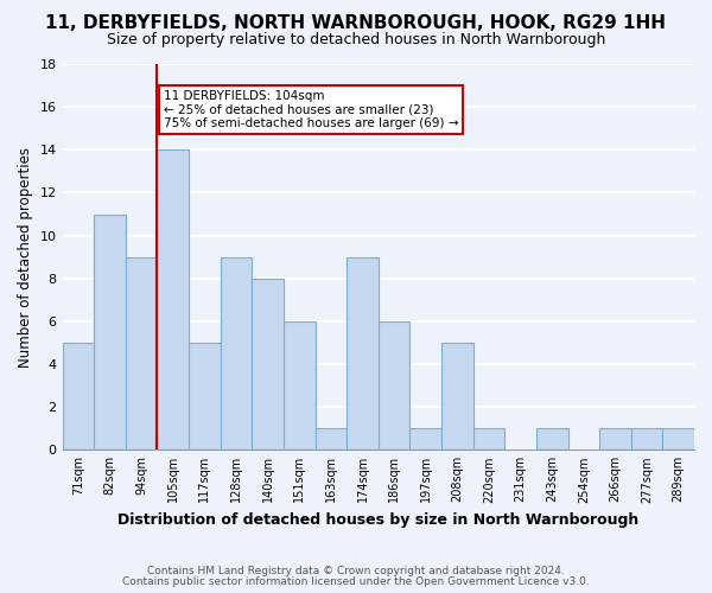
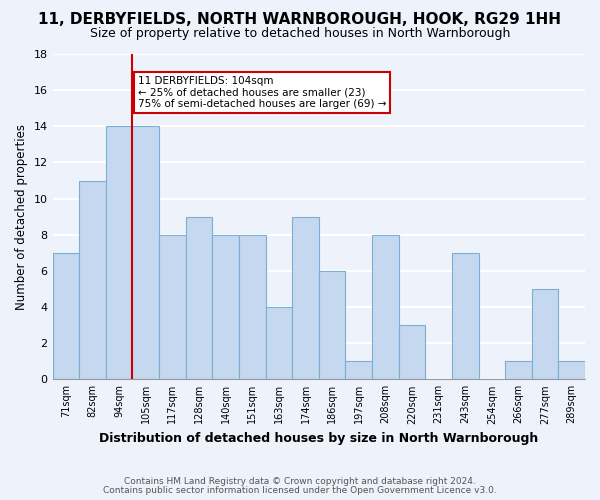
71sqm: 5 -> 7
94sqm: 9 -> 14
117sqm: 5 -> 8
151sqm: 6 -> 8
163sqm: 1 -> 4
208sqm: 5 -> 8
220sqm: 1 -> 3
243sqm: 1 -> 7
277sqm: 1 -> 5
